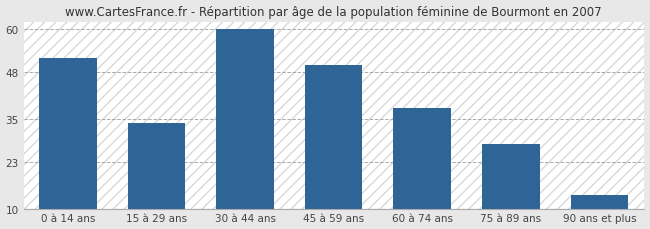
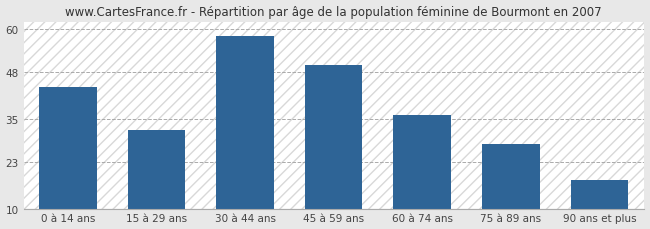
0 à 14 ans: 52 -> 44
15 à 29 ans: 34 -> 32
30 à 44 ans: 60 -> 58
60 à 74 ans: 38 -> 36
90 ans et plus: 14 -> 18
